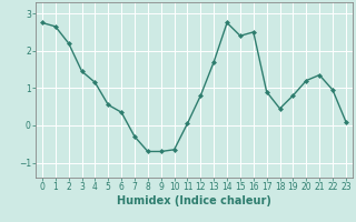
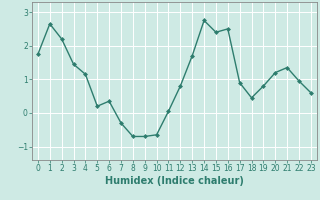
0: 2.75 -> 1.75
5: 0.55 -> 0.20
23: 0.10 -> 0.60
